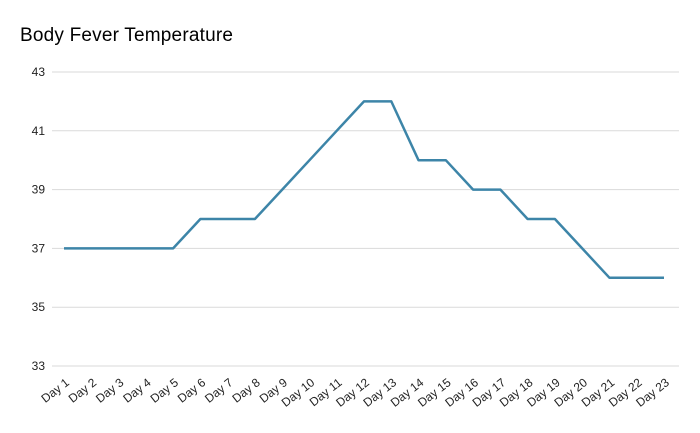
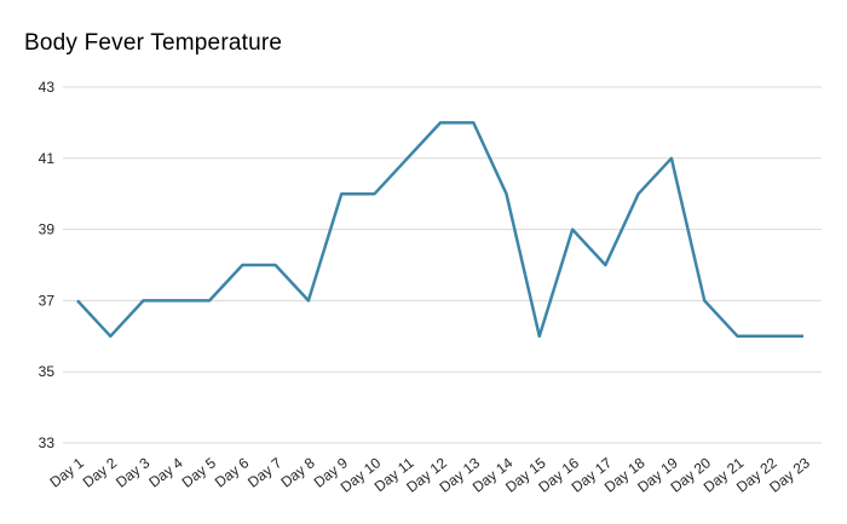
Day 2: 37 -> 36
Day 8: 38 -> 37
Day 9: 39 -> 40
Day 15: 40 -> 36
Day 17: 39 -> 38
Day 18: 38 -> 40
Day 19: 38 -> 41
